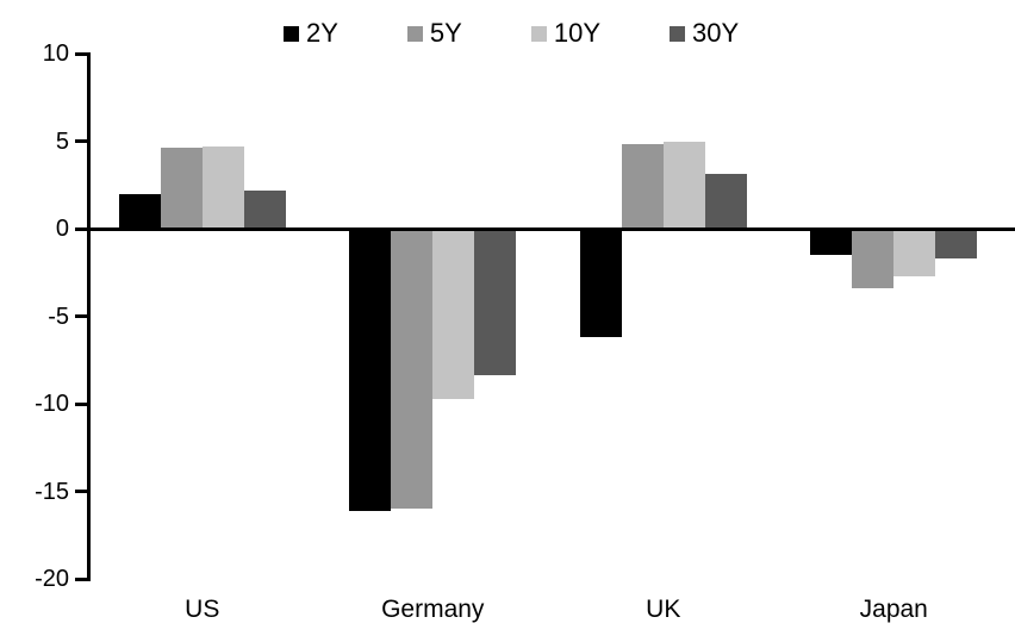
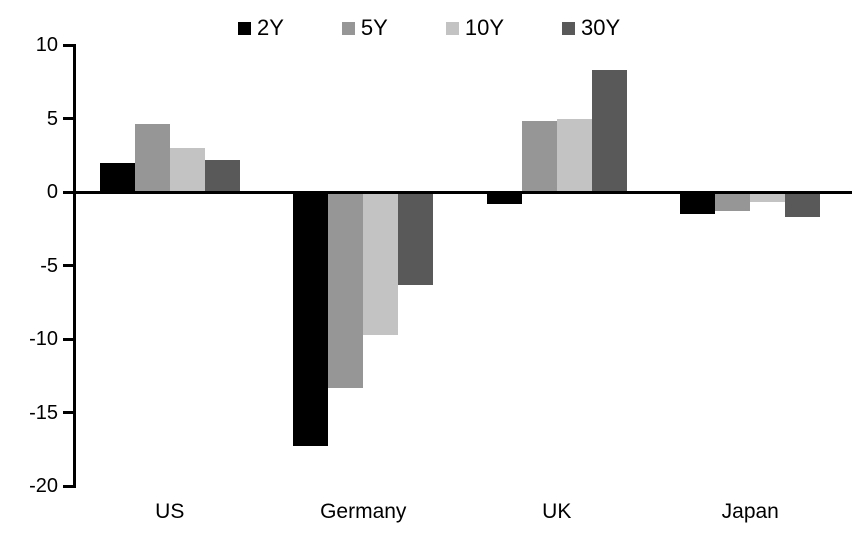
10Y/US: 4.7 -> 3.0
2Y/Germany: -16.1 -> -17.3
5Y/Germany: -16.0 -> -13.3
30Y/Germany: -8.4 -> -6.3
2Y/UK: -6.2 -> -0.8
30Y/UK: 3.1 -> 8.3
5Y/Japan: -3.4 -> -1.3
10Y/Japan: -2.7 -> -0.7
